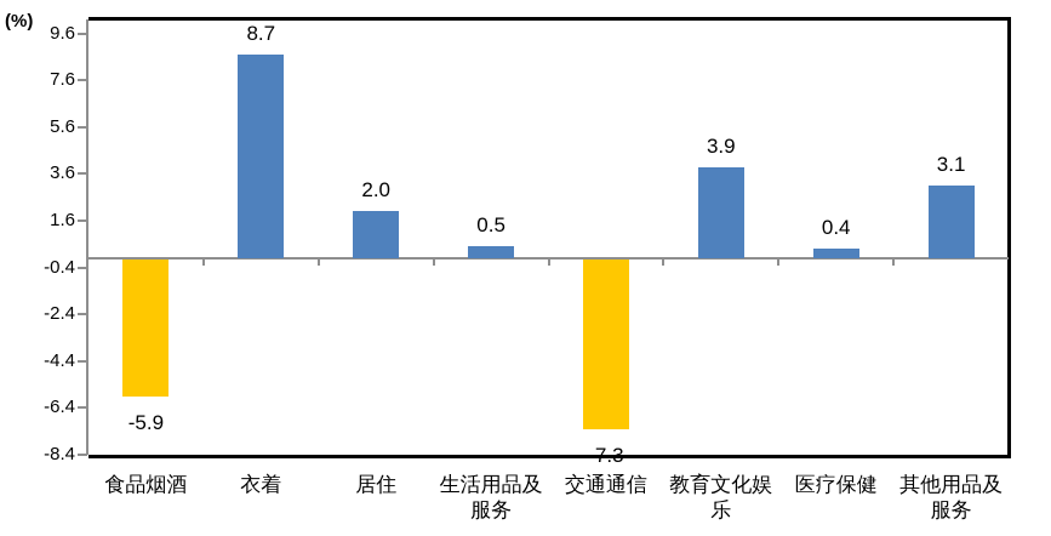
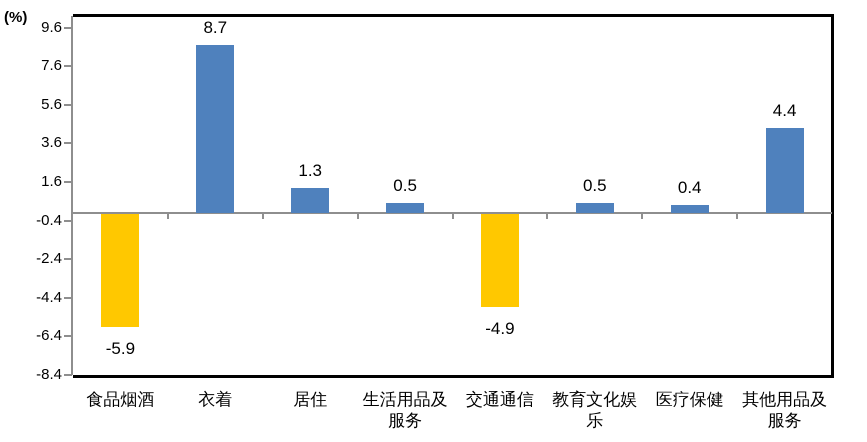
居住: 2.0 -> 1.3
交通通信: -7.3 -> -4.9
教育文化娱 乐: 3.9 -> 0.5
其他用品及 服务: 3.1 -> 4.4
